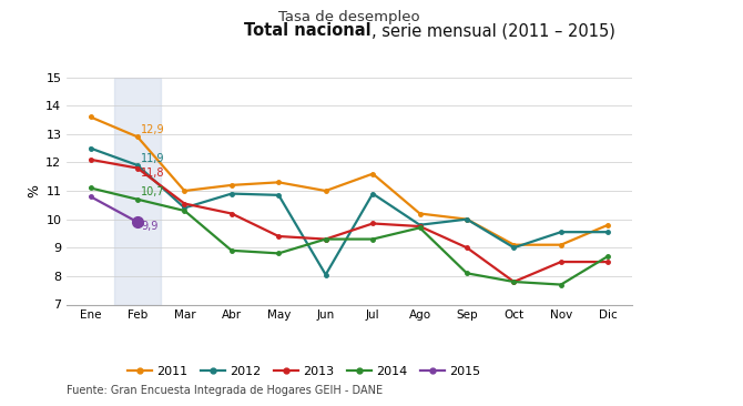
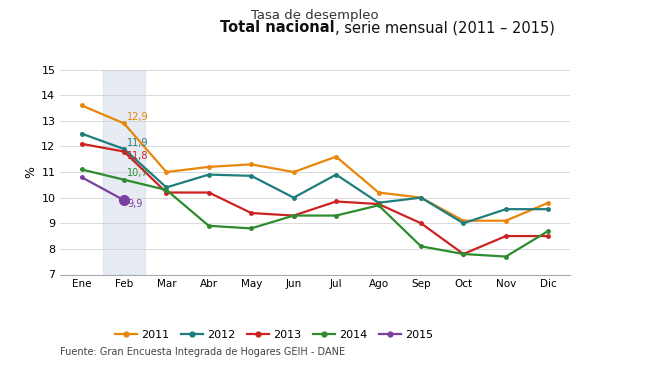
2013/Mar: 10.55 -> 10.20
2012/Jun: 8.05 -> 10.00
